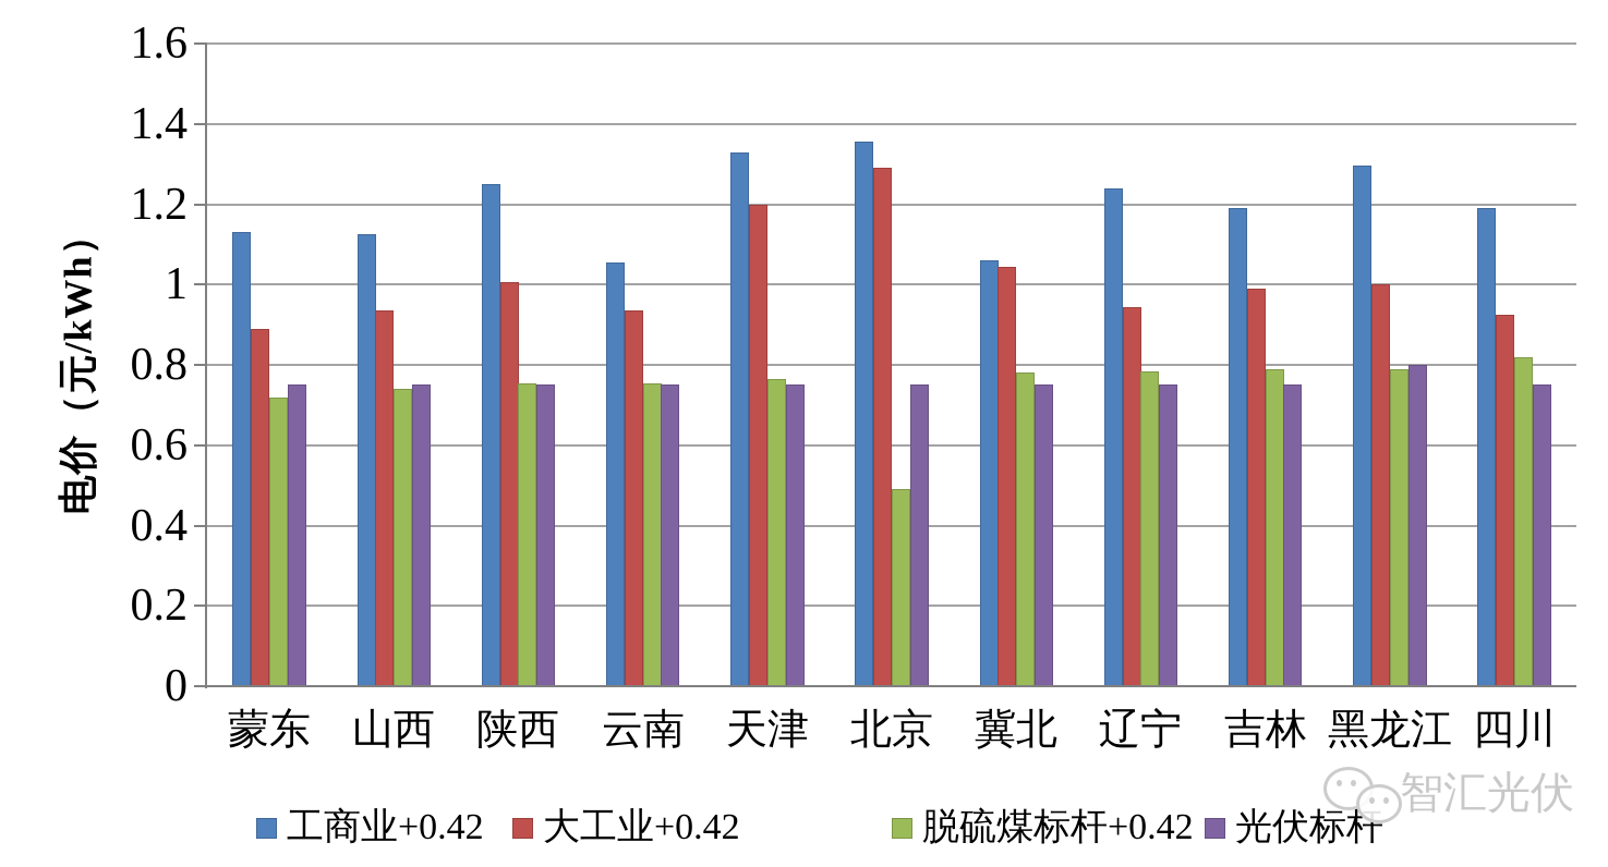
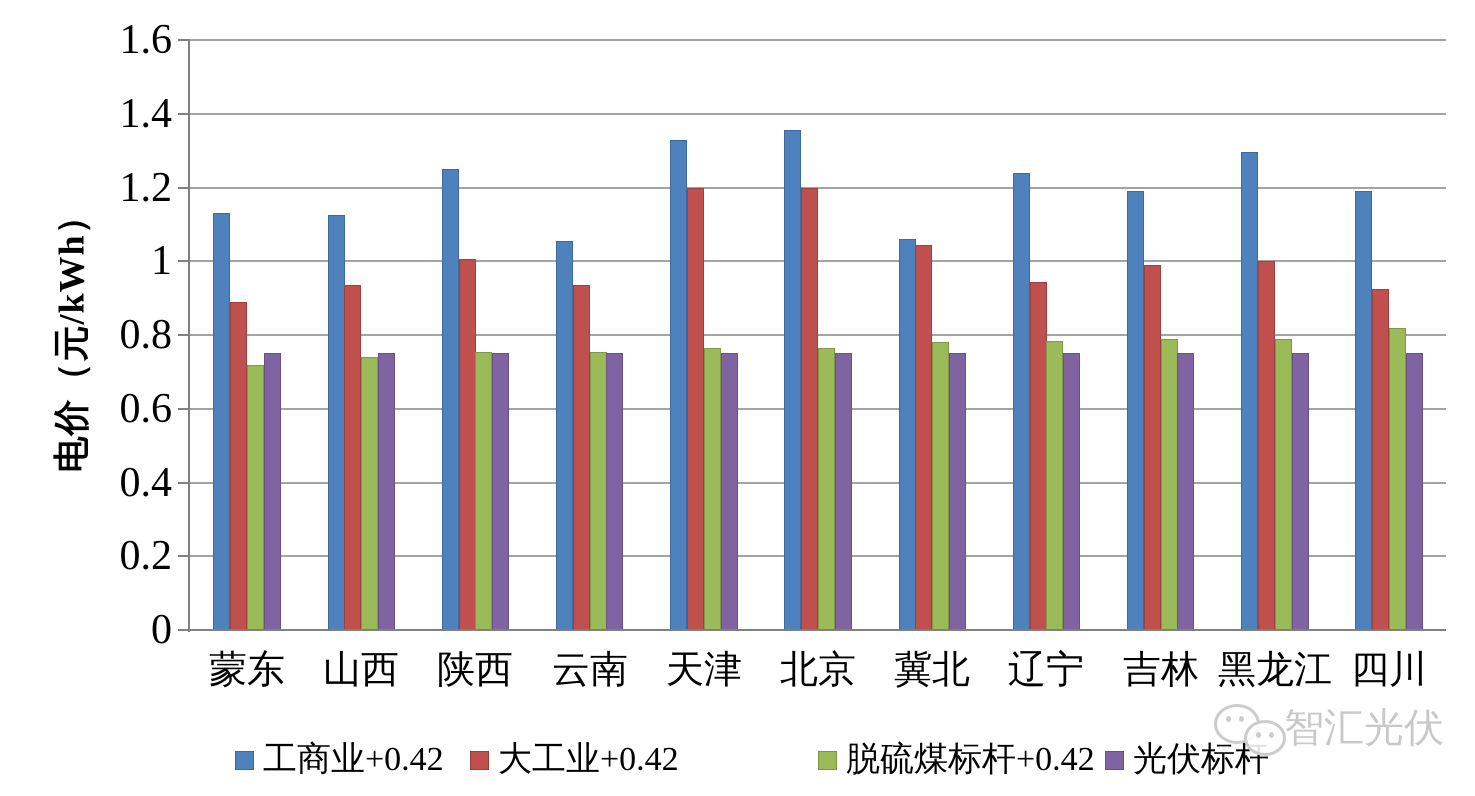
大工业+0.42/北京: 1.29 -> 1.20
脱硫煤标杆+0.42/北京: 0.49 -> 0.77
光伏标杆/黑龙江: 0.80 -> 0.75
